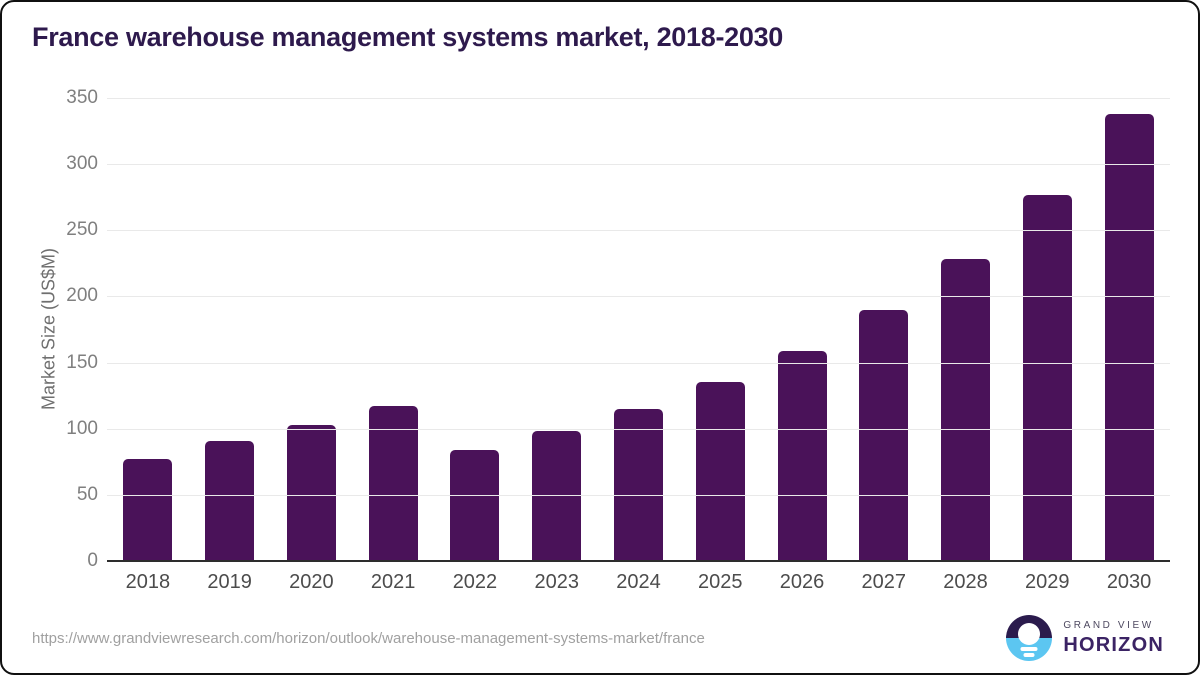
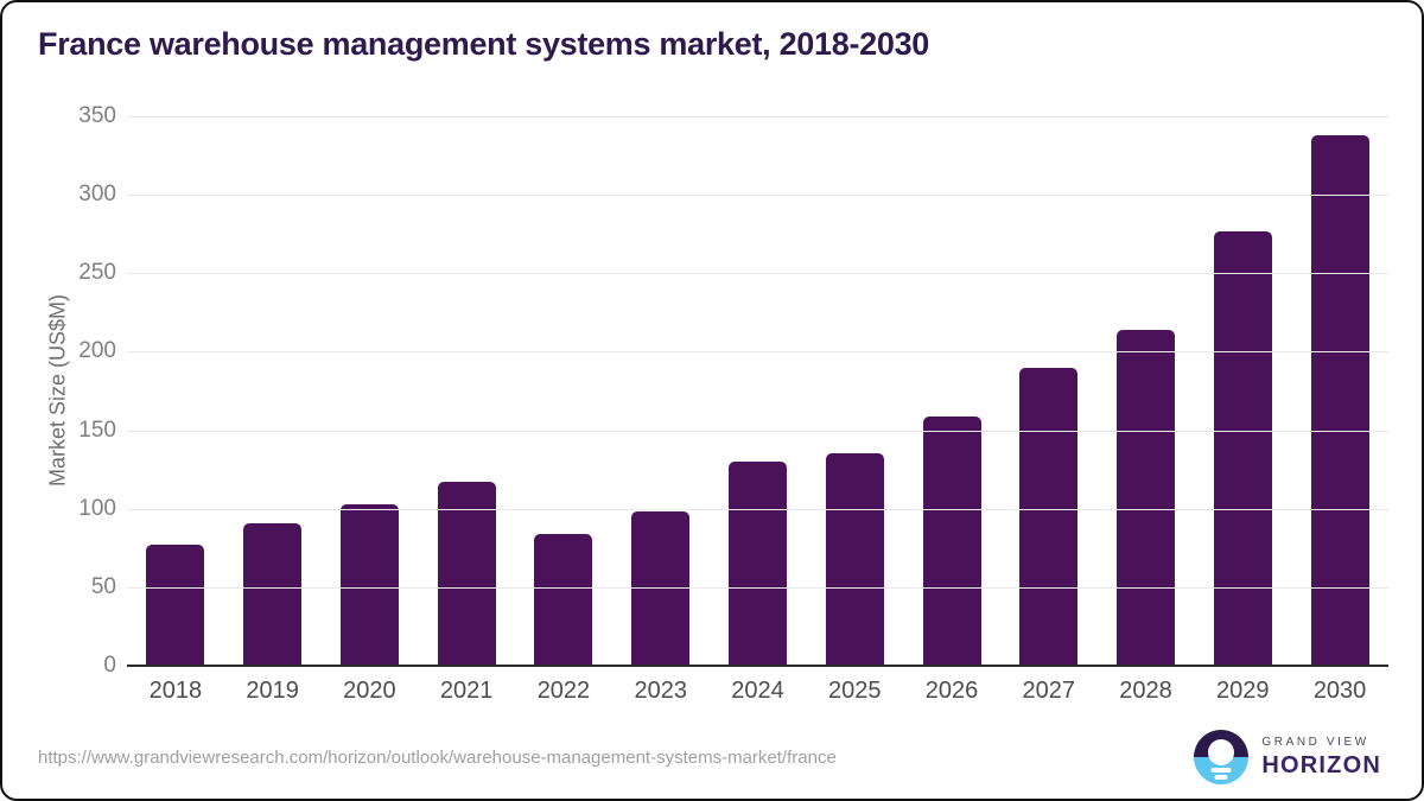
2024: 115 -> 130
2028: 228 -> 214
